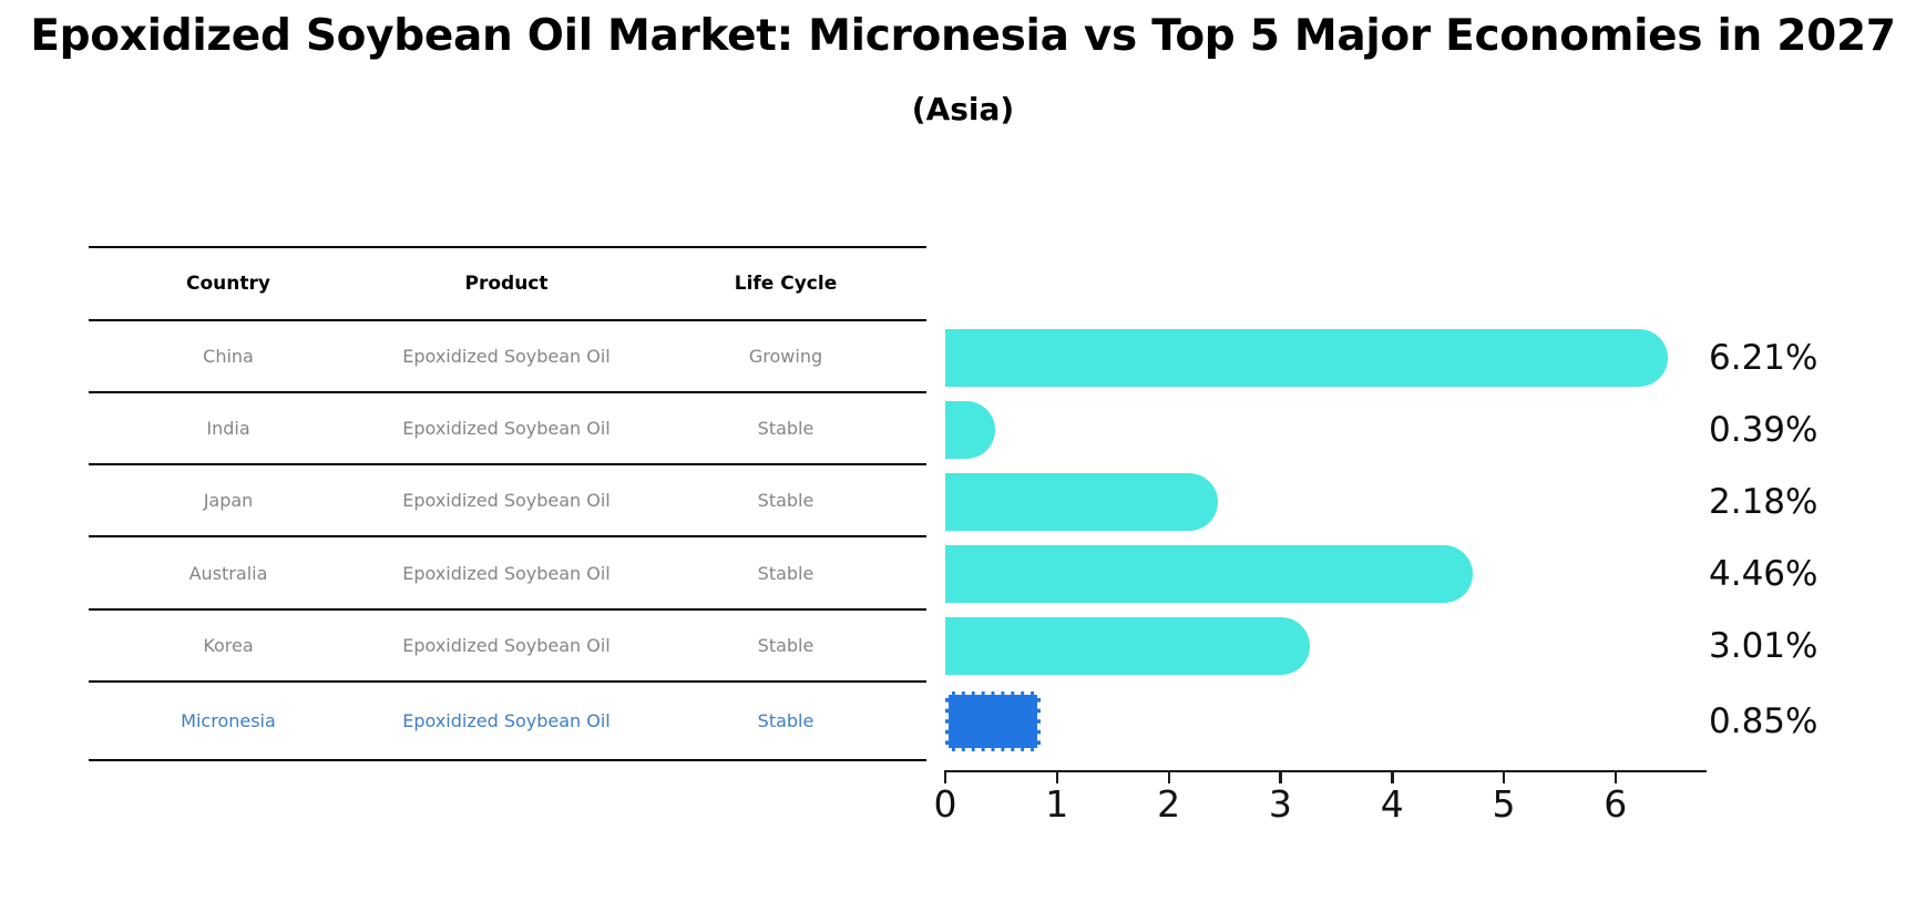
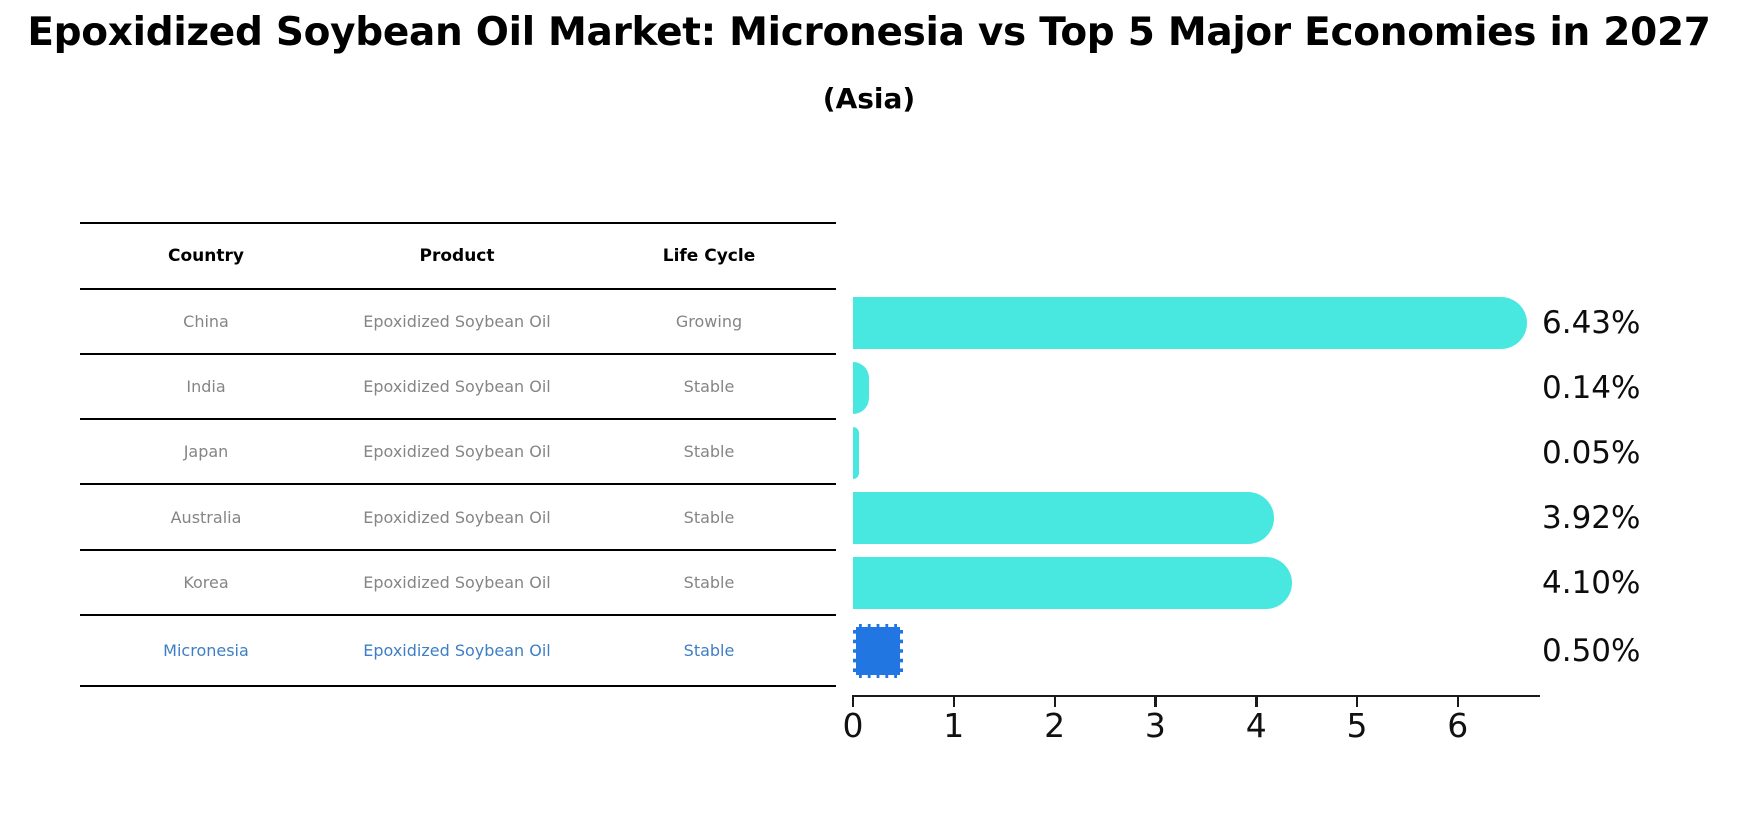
China: 6.21% -> 6.43%
India: 0.39% -> 0.14%
Japan: 2.18% -> 0.05%
Australia: 4.46% -> 3.92%
Korea: 3.01% -> 4.10%
Micronesia: 0.85% -> 0.50%
